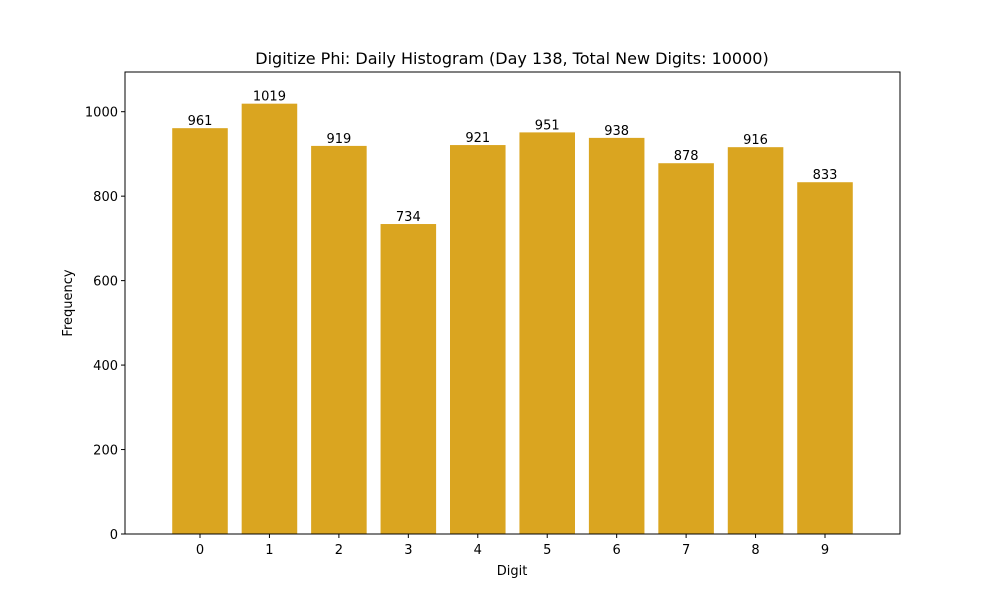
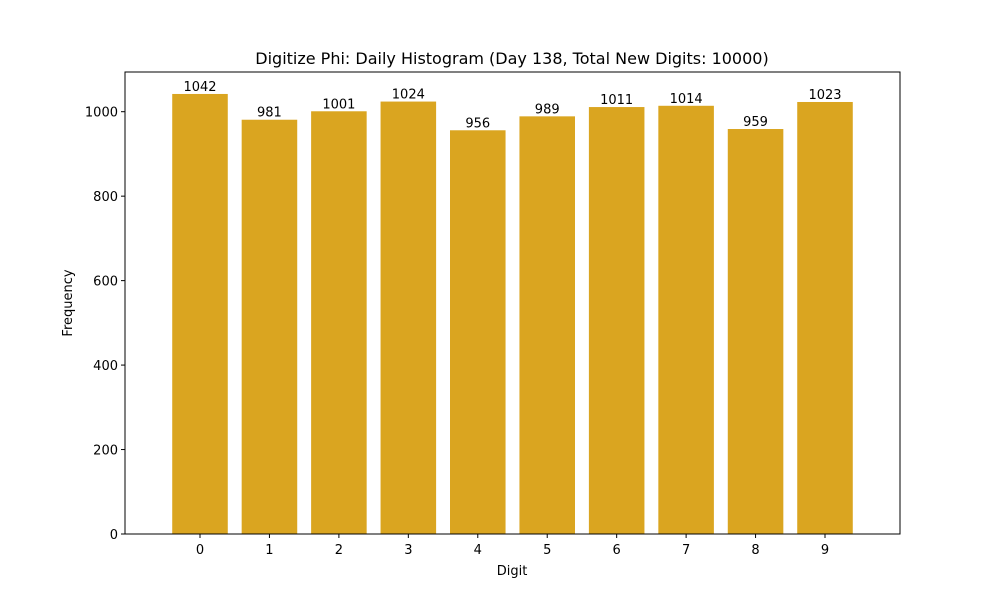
0: 961 -> 1042
1: 1019 -> 981
2: 919 -> 1001
3: 734 -> 1024
4: 921 -> 956
5: 951 -> 989
6: 938 -> 1011
7: 878 -> 1014
8: 916 -> 959
9: 833 -> 1023
